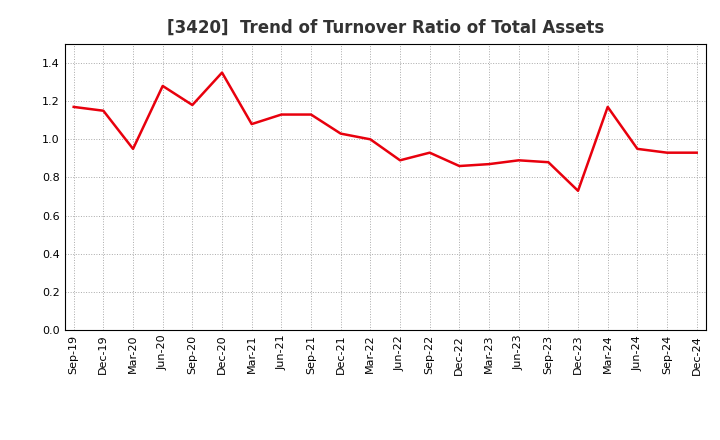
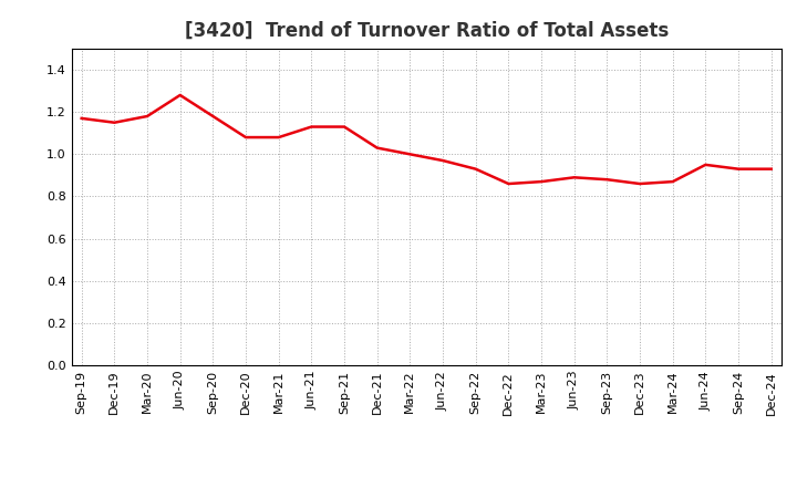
Mar-20: 0.95 -> 1.18
Dec-20: 1.35 -> 1.08
Jun-22: 0.89 -> 0.97
Dec-23: 0.73 -> 0.86
Mar-24: 1.17 -> 0.87
